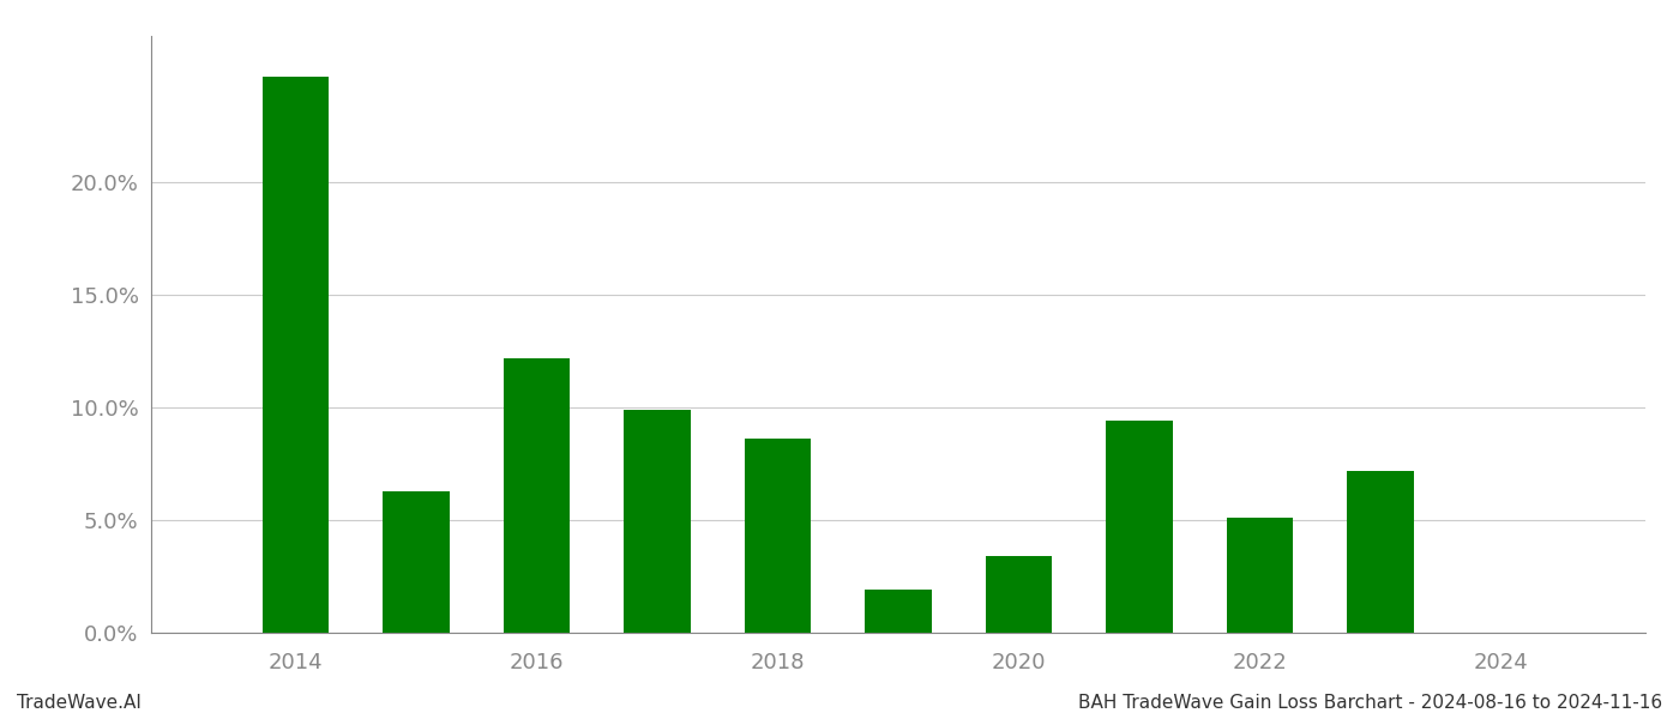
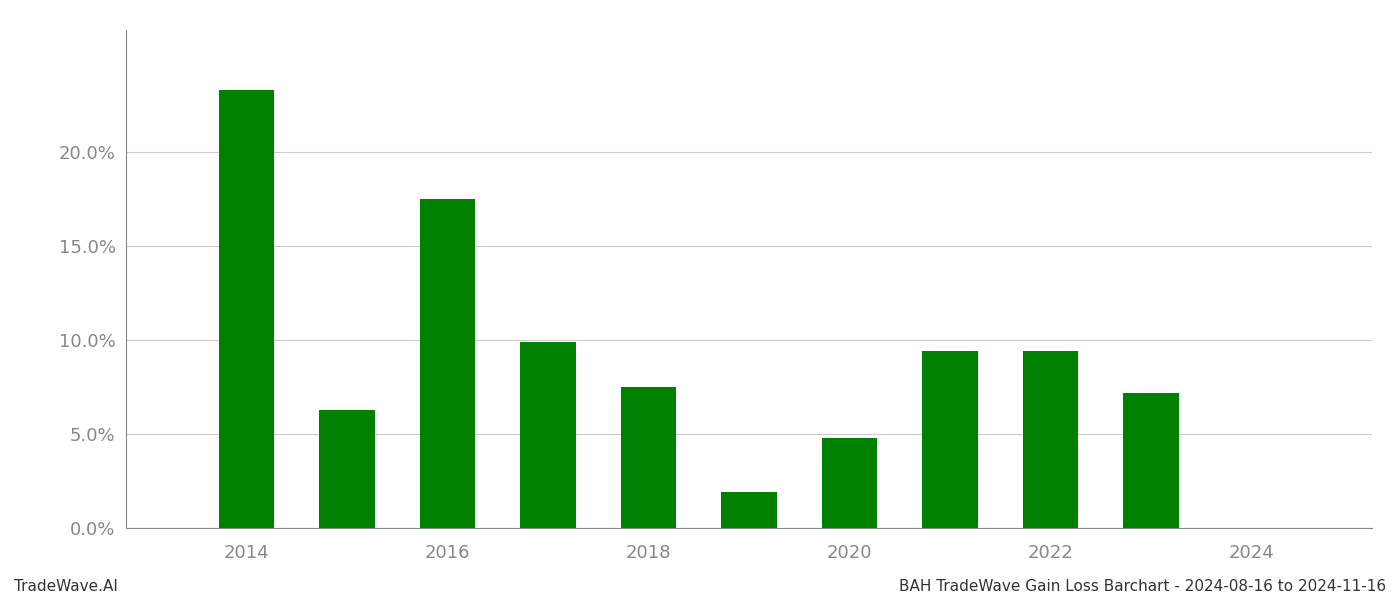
2014: 24.7% -> 23.3%
2016: 12.2% -> 17.5%
2018: 8.6% -> 7.5%
2020: 3.4% -> 4.8%
2022: 5.1% -> 9.4%
